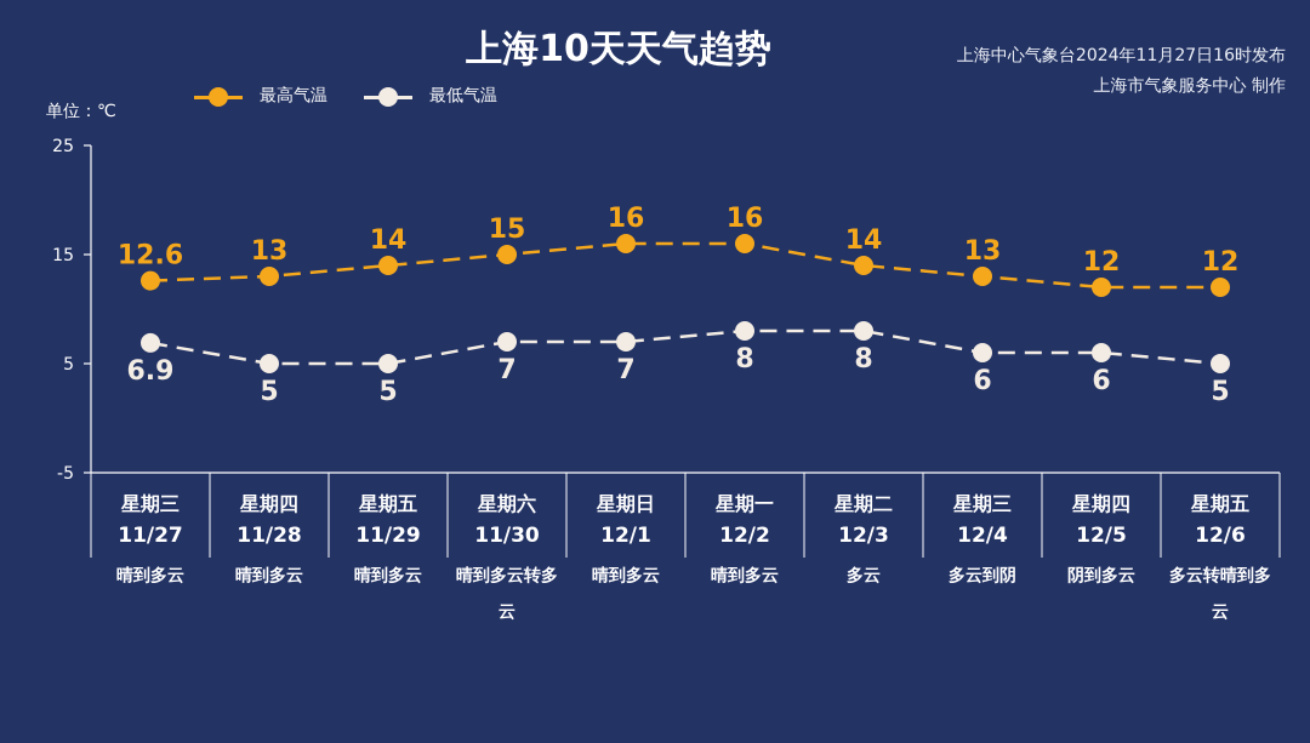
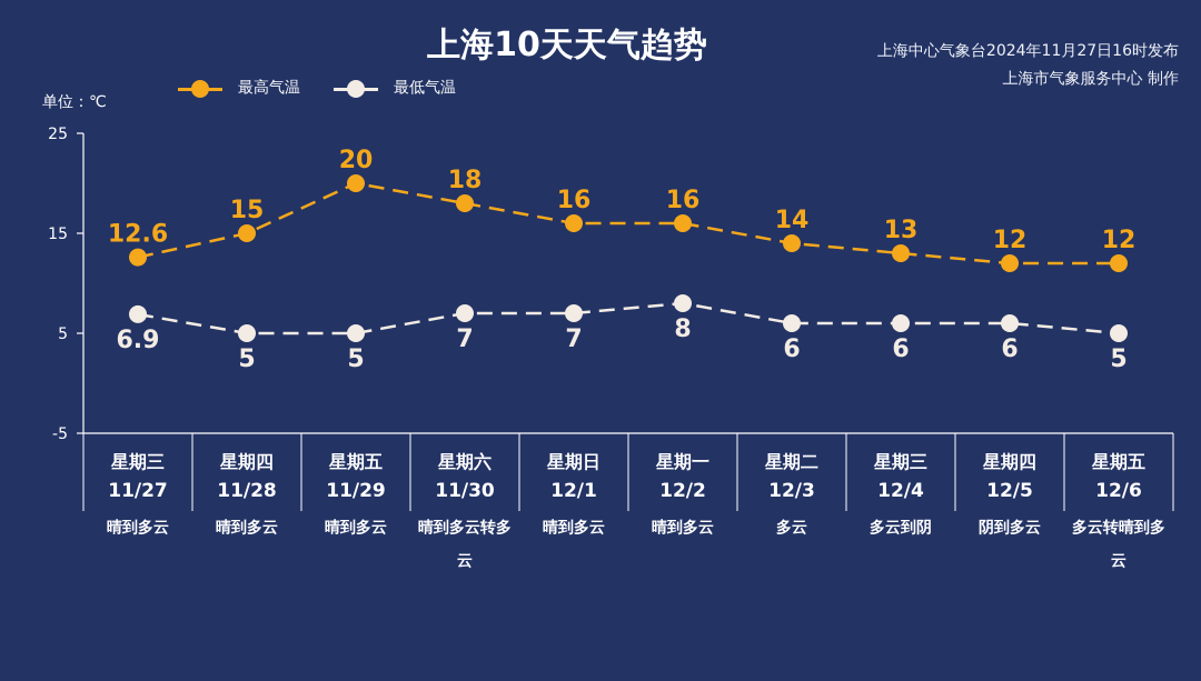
最高气温/星期四 11/28: 13 -> 15
最高气温/星期五 11/29: 14 -> 20
最高气温/星期六 11/30: 15 -> 18
最低气温/星期二 12/3: 8 -> 6
